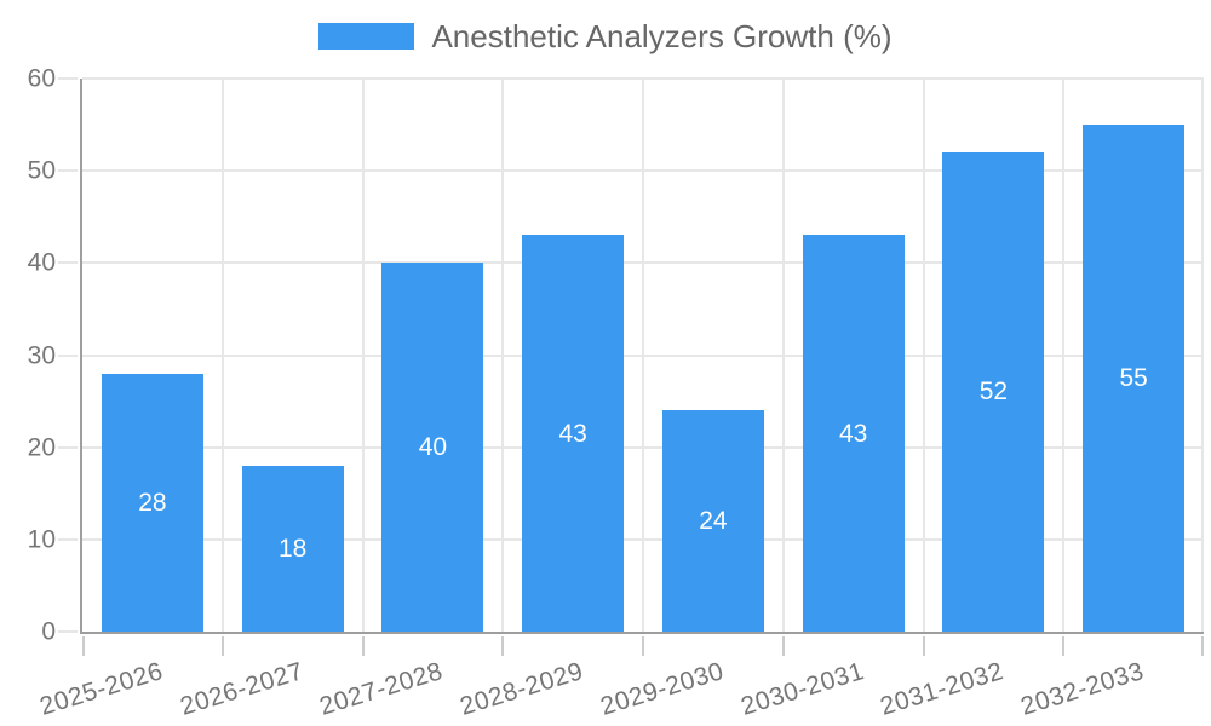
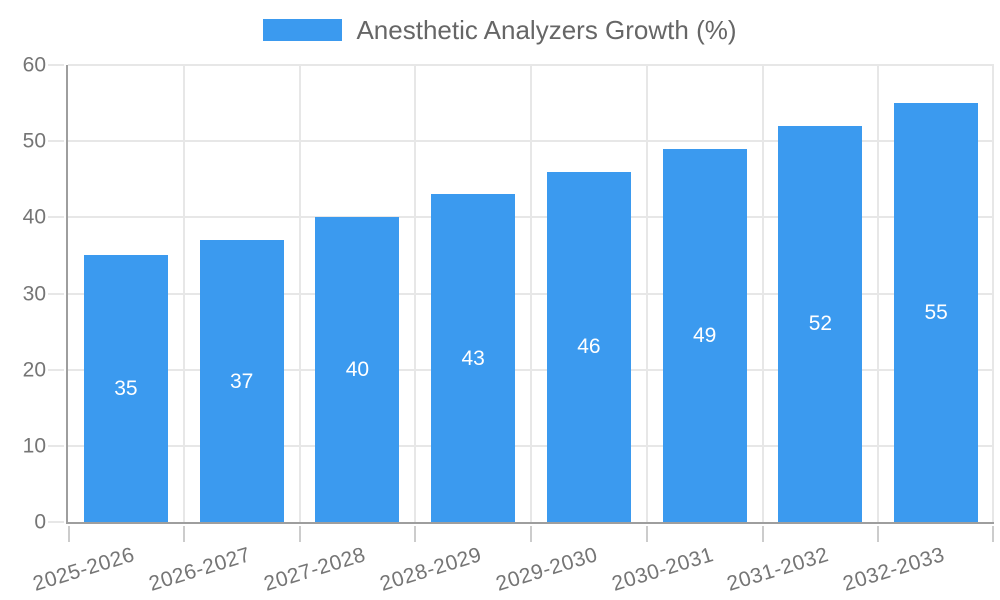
2025-2026: 28 -> 35
2026-2027: 18 -> 37
2029-2030: 24 -> 46
2030-2031: 43 -> 49
